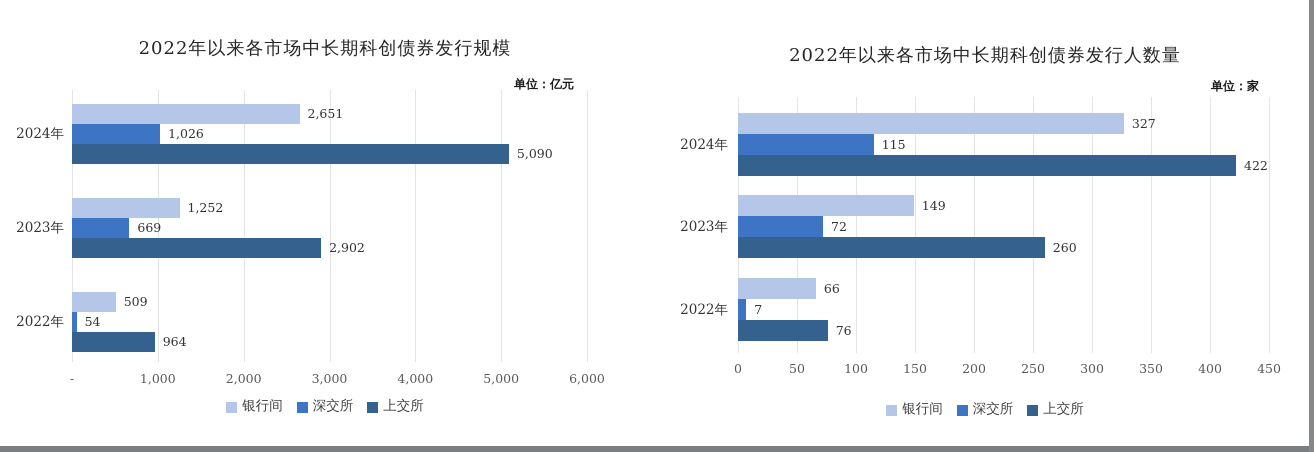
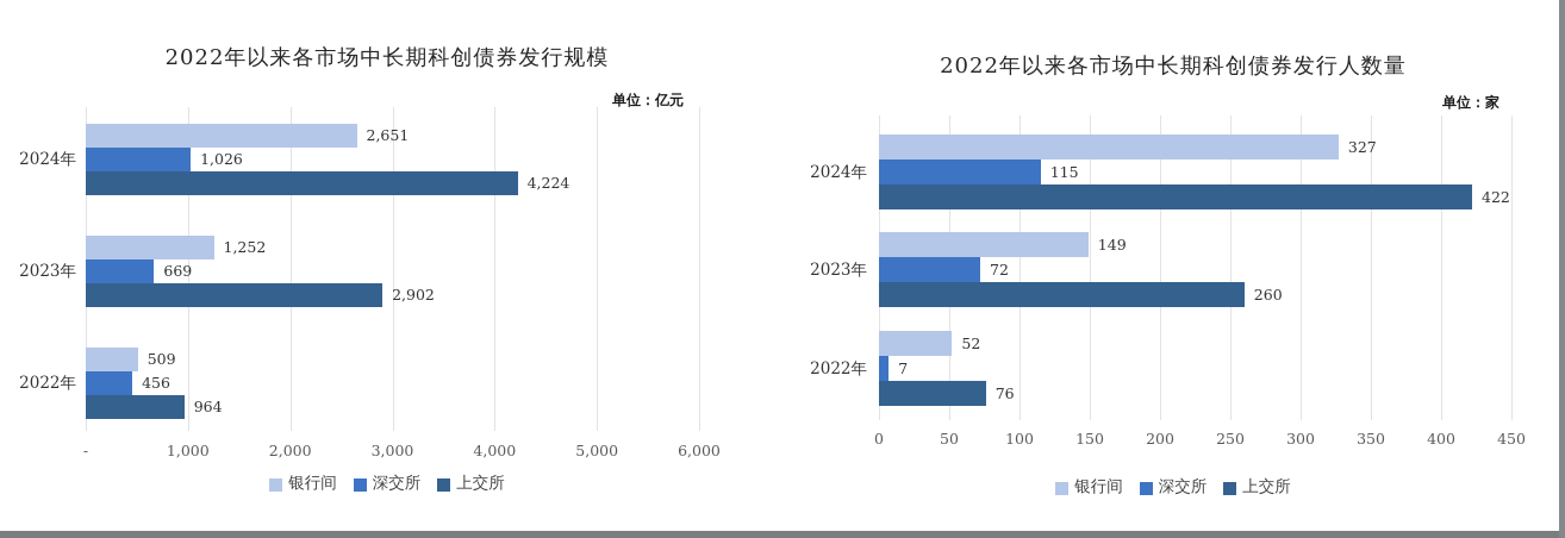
2022年以来各市场中长期科创债券发行规模/上交所/2024年: 5,090 -> 4,224
2022年以来各市场中长期科创债券发行规模/深交所/2022年: 54 -> 456
2022年以来各市场中长期科创债券发行人数量/银行间/2022年: 66 -> 52
